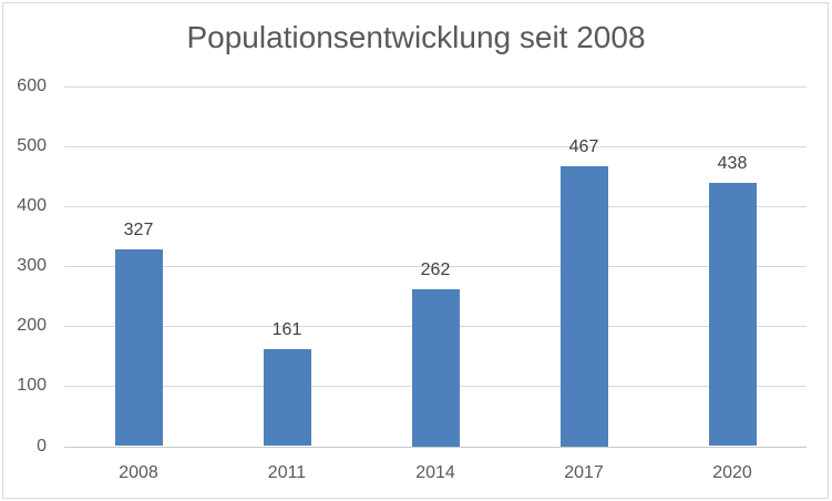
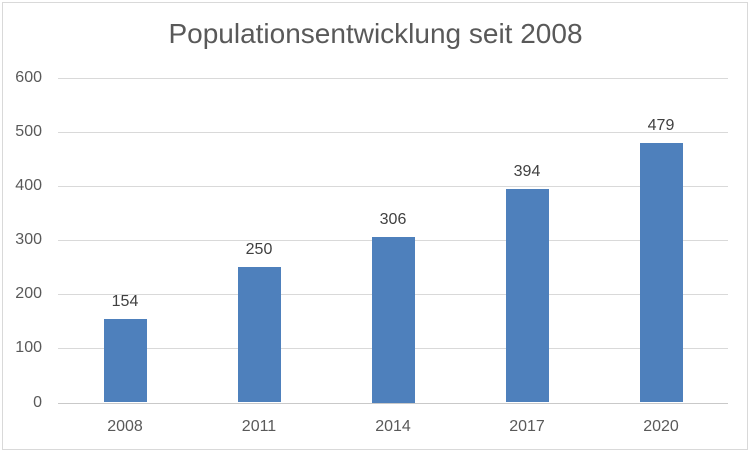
2008: 327 -> 154
2011: 161 -> 250
2014: 262 -> 306
2017: 467 -> 394
2020: 438 -> 479
